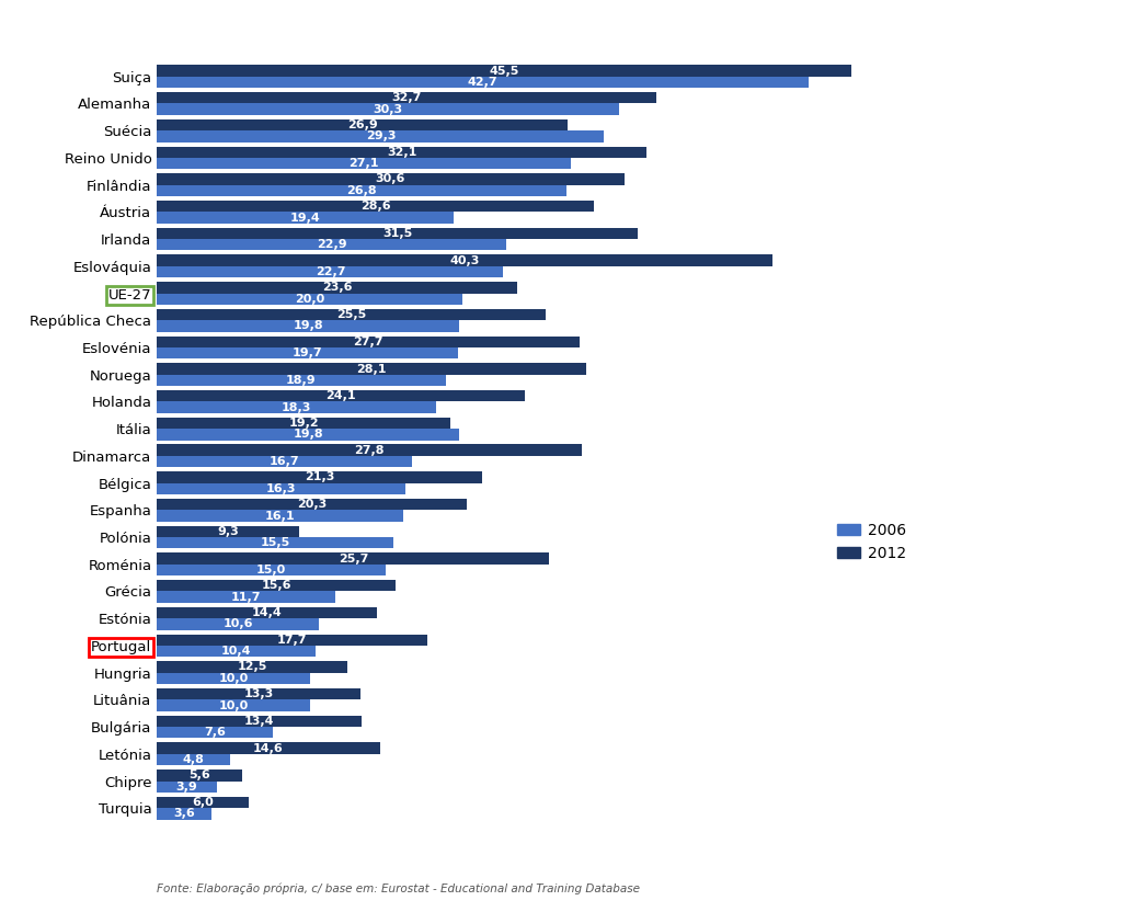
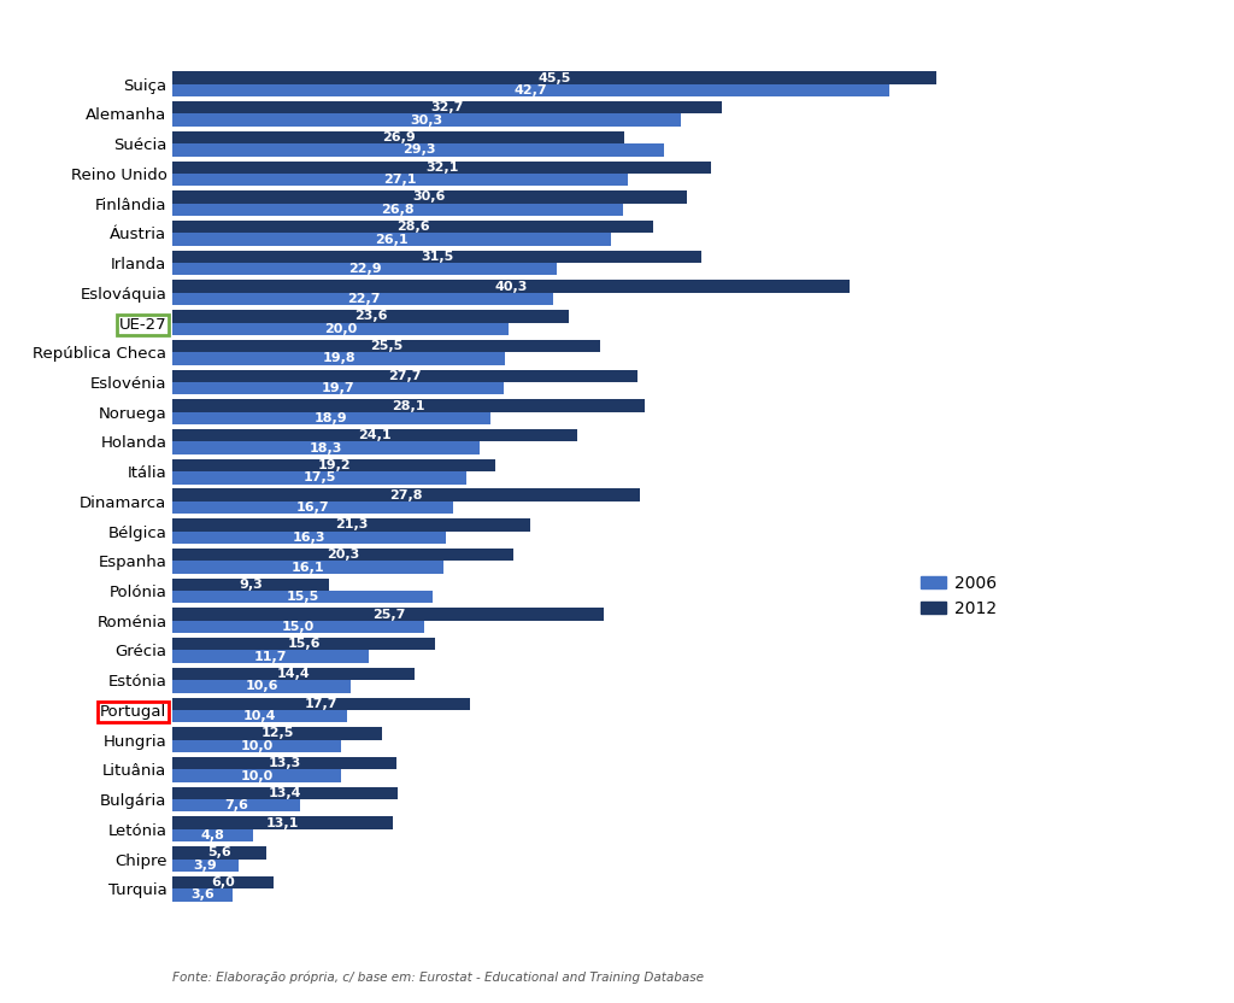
2006/Áustria: 19,4 -> 26,1
2006/Itália: 19,8 -> 17,5
2012/Letónia: 14,6 -> 13,1
